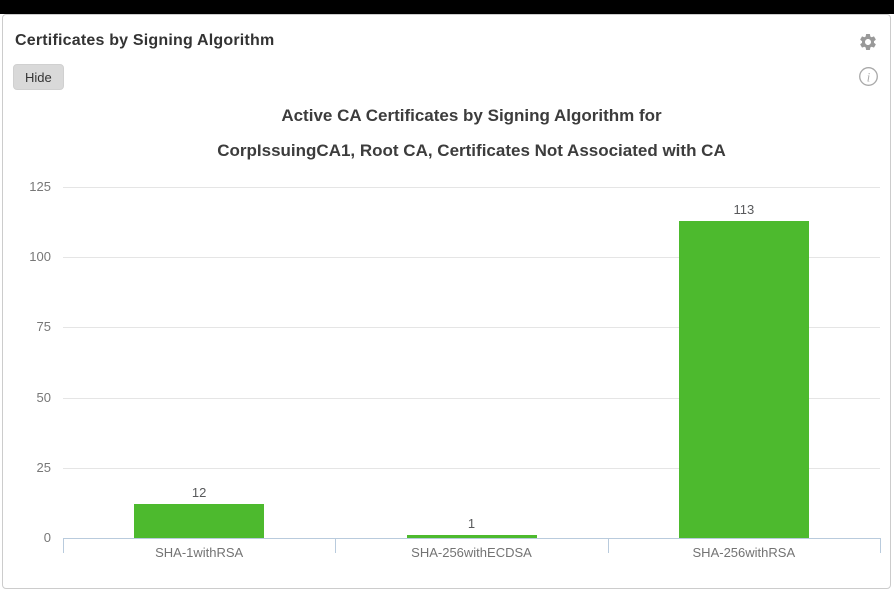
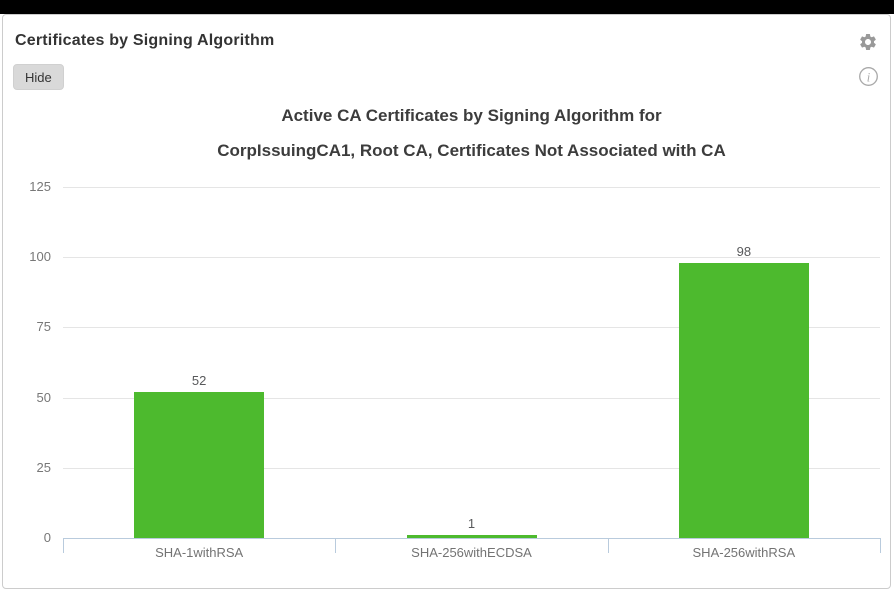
SHA-1withRSA: 12 -> 52
SHA-256withRSA: 113 -> 98
